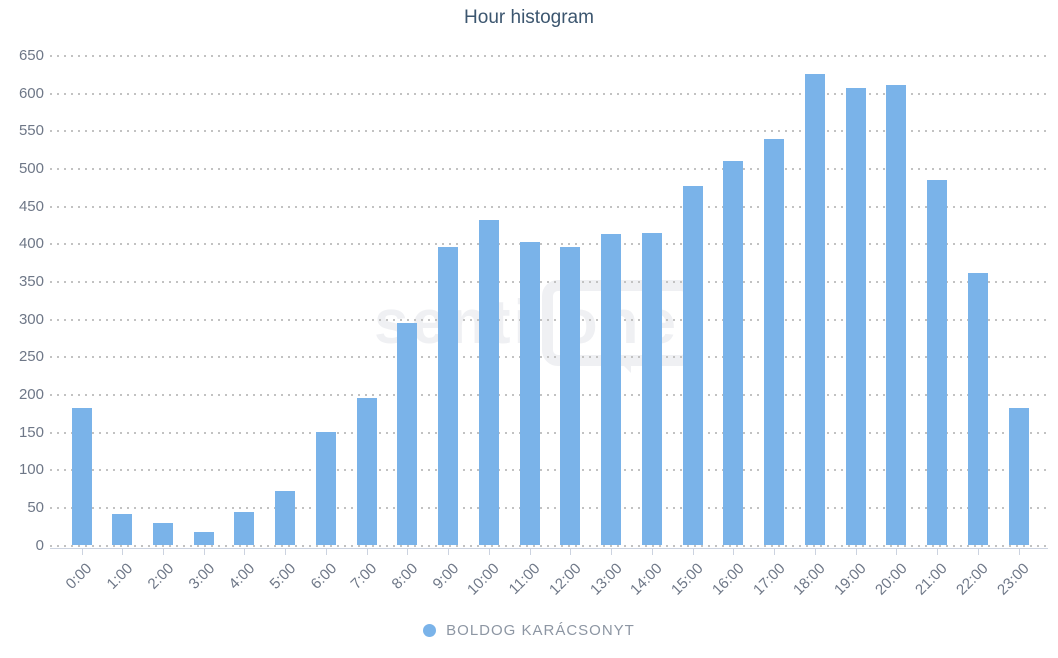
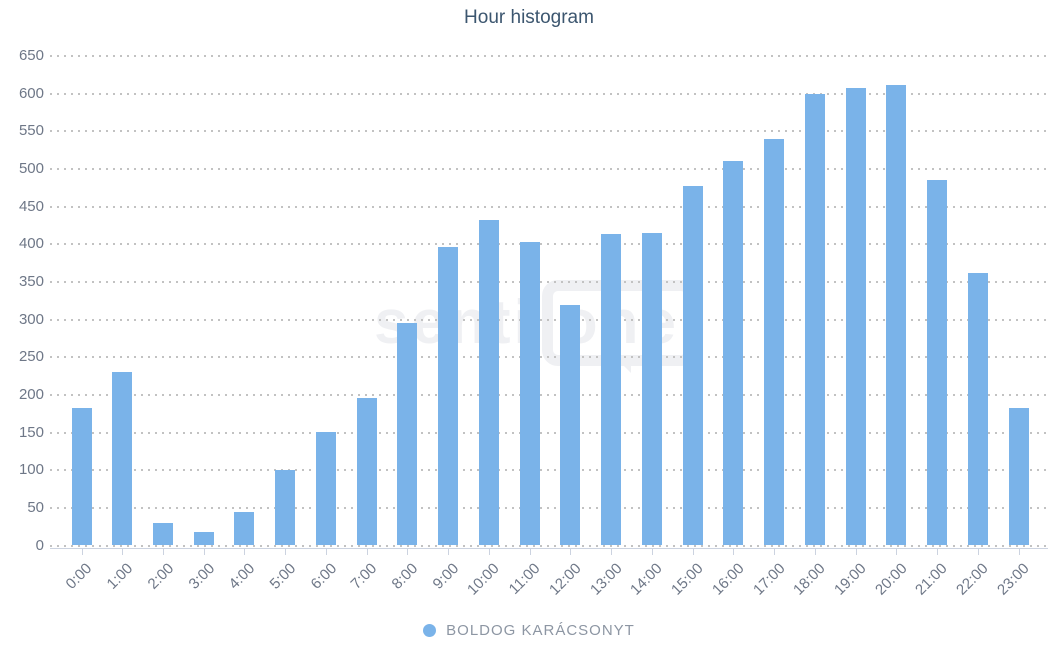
1:00: 40 -> 230
5:00: 70 -> 100
12:00: 400 -> 320
18:00: 630 -> 600
